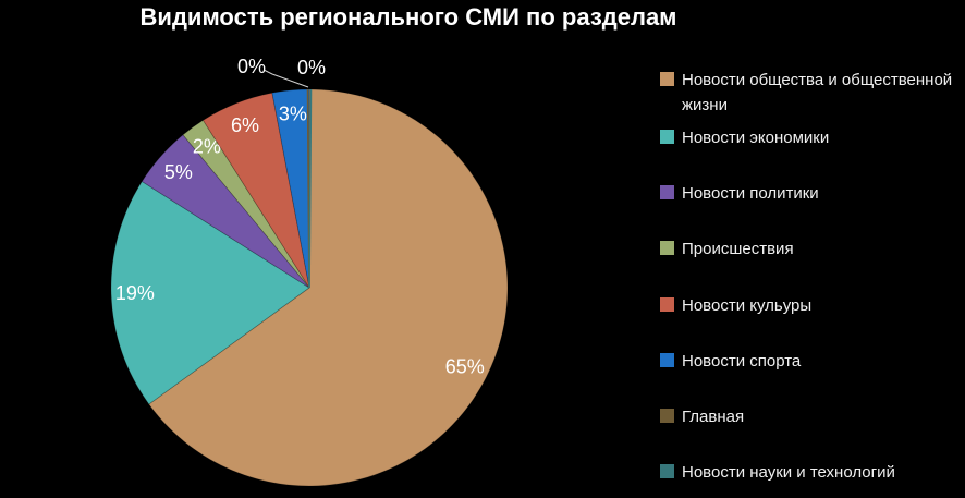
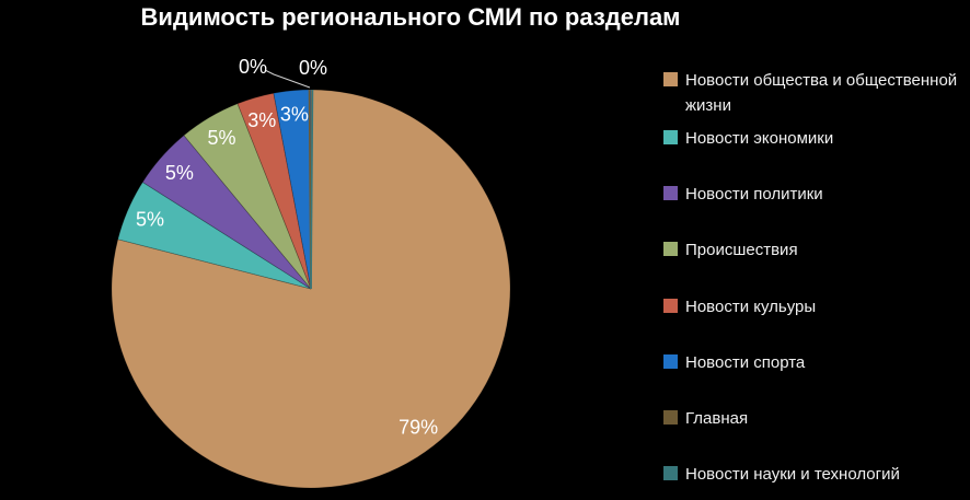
Новости общества и общественной жизни: 65% -> 79%
Новости экономики: 19% -> 5%
Происшествия: 2% -> 5%
Новости кульуры: 6% -> 3%
